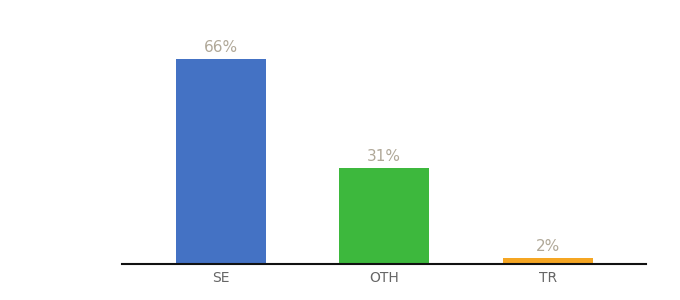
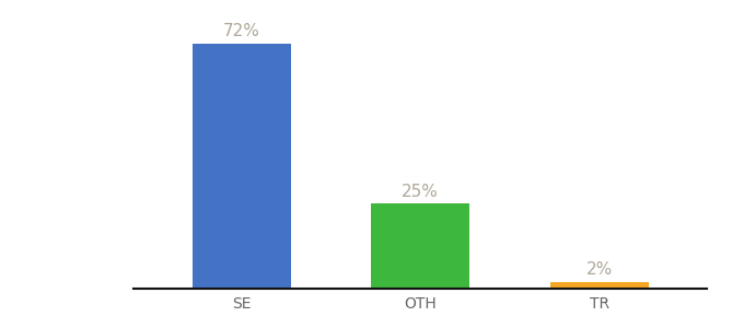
SE: 66% -> 72%
OTH: 31% -> 25%
